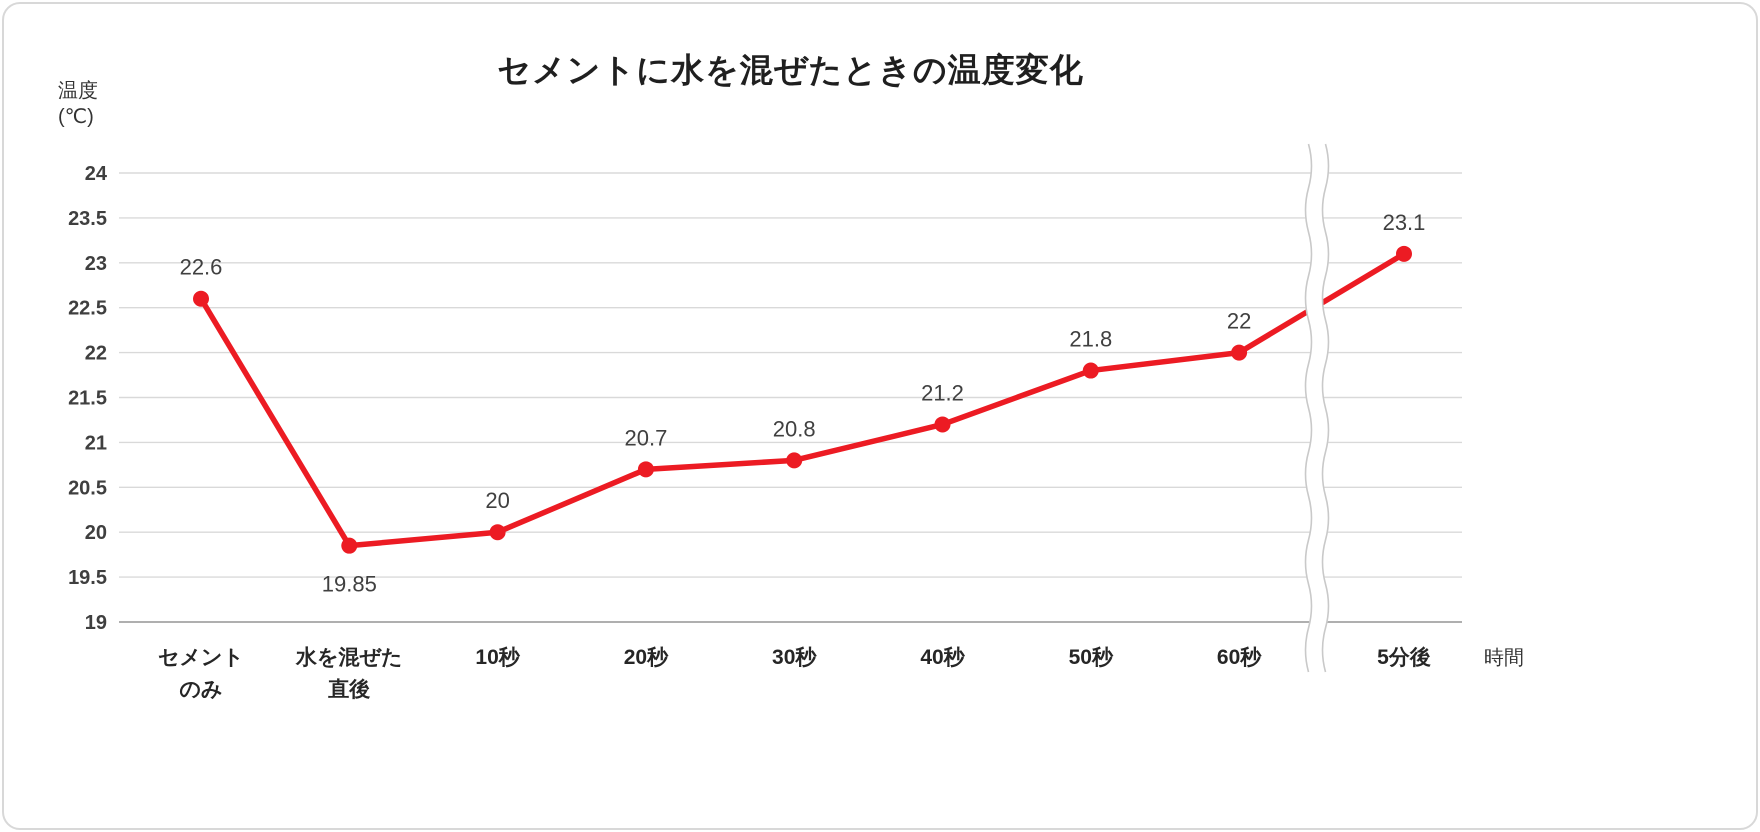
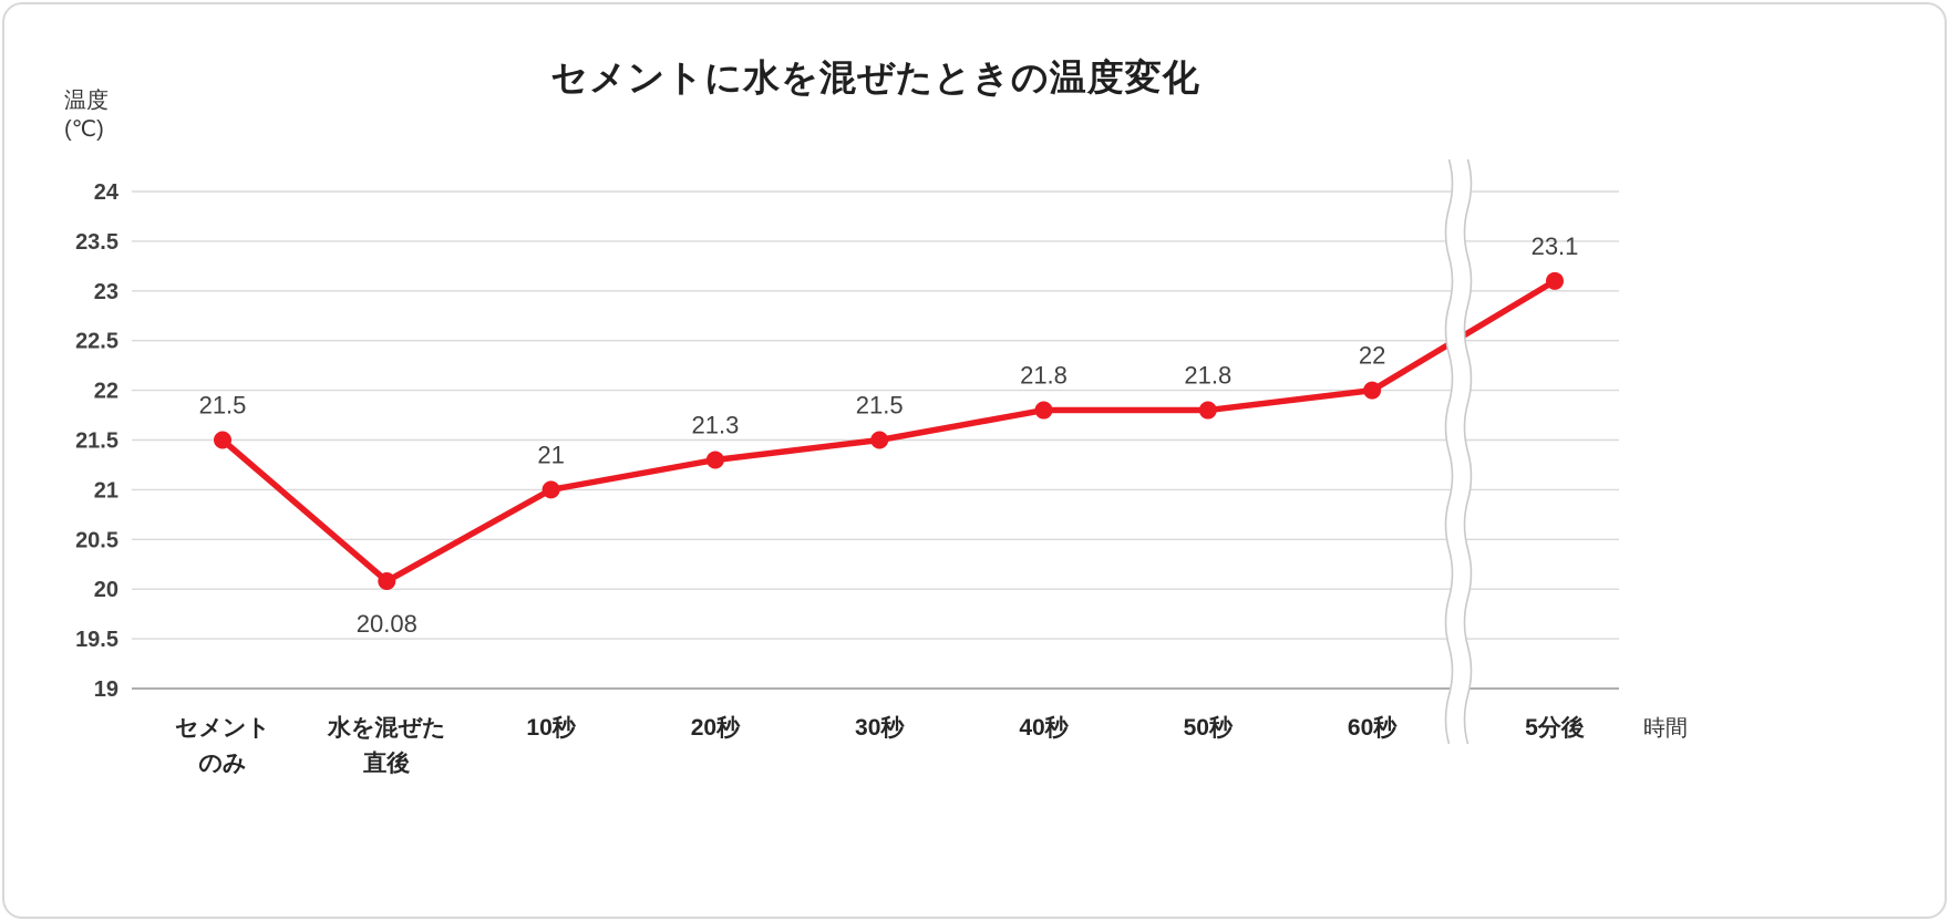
セメント のみ: 22.6 -> 21.5
水を混ぜた 直後: 19.85 -> 20.08
10秒: 20 -> 21
20秒: 20.7 -> 21.3
30秒: 20.8 -> 21.5
40秒: 21.2 -> 21.8
